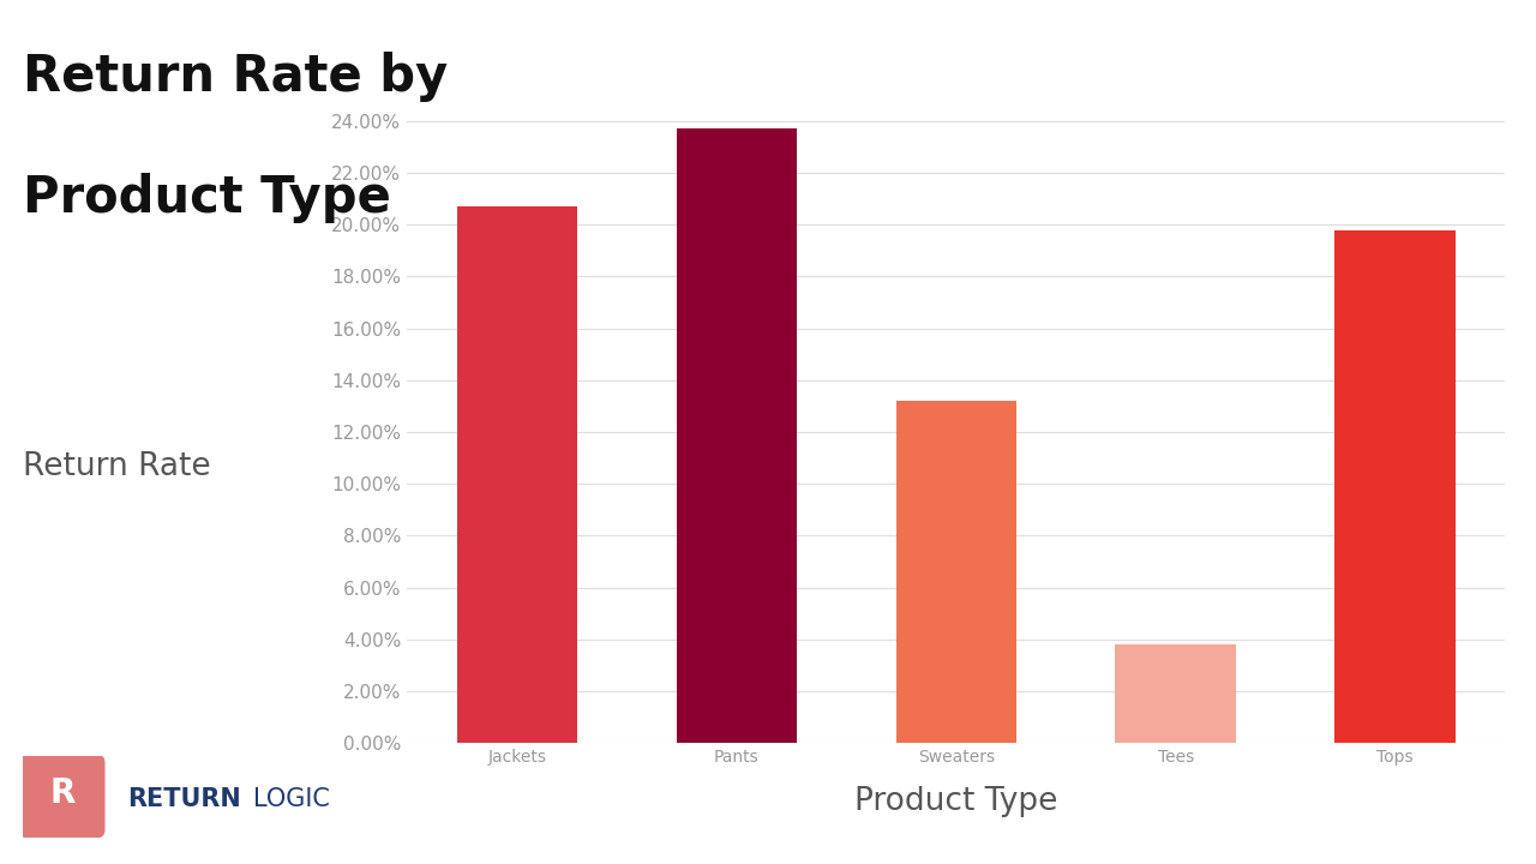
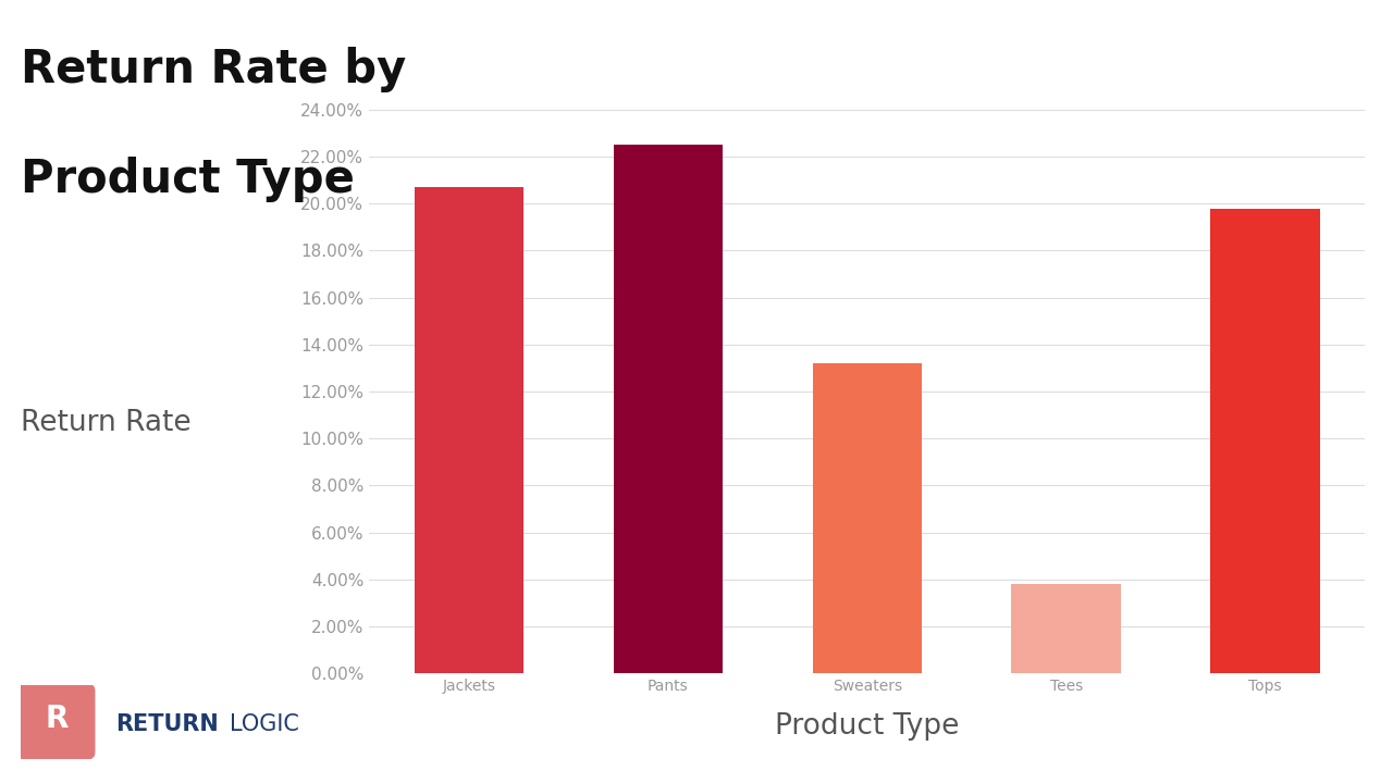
Pants: 23.7% -> 22.5%
